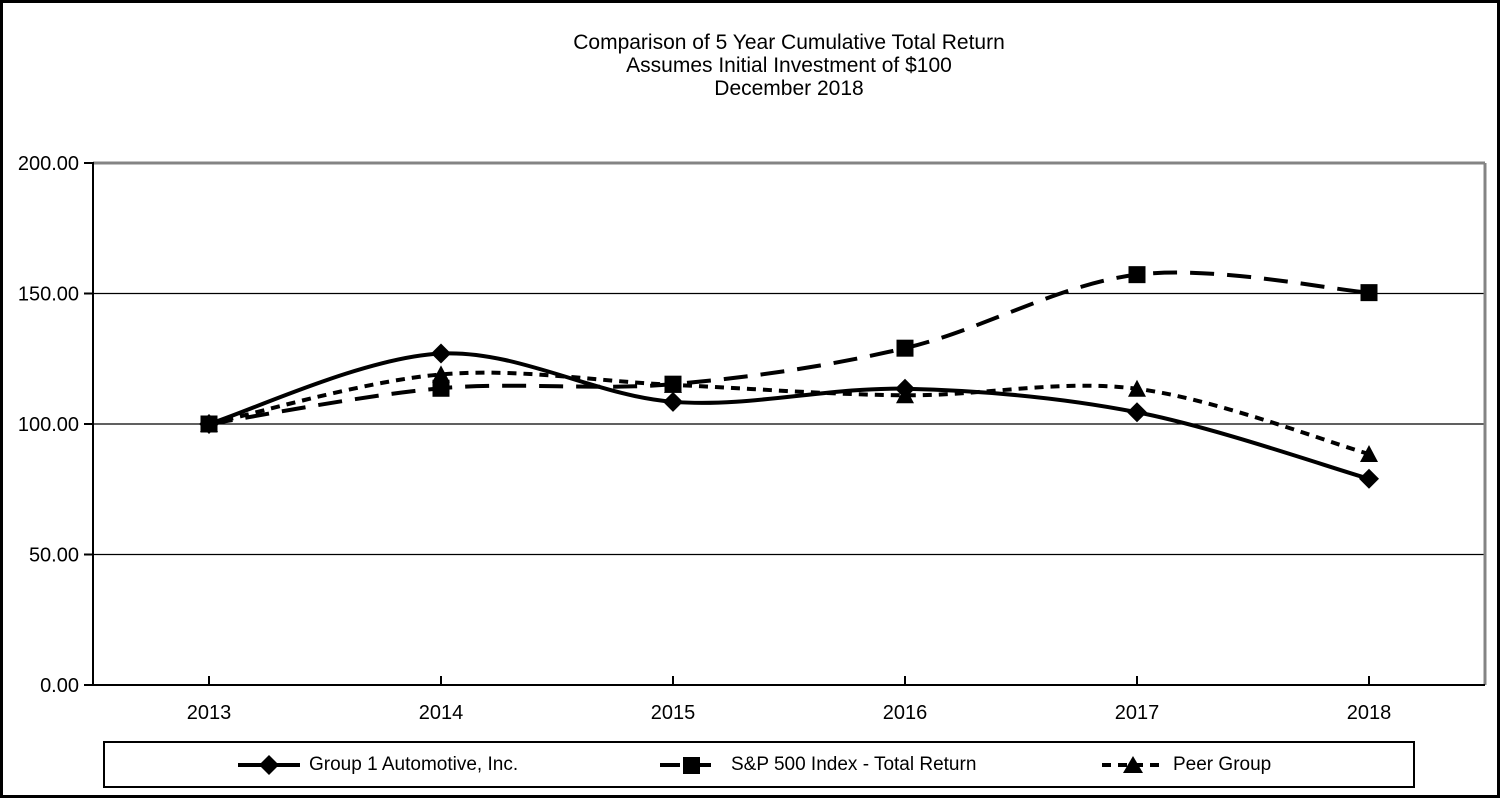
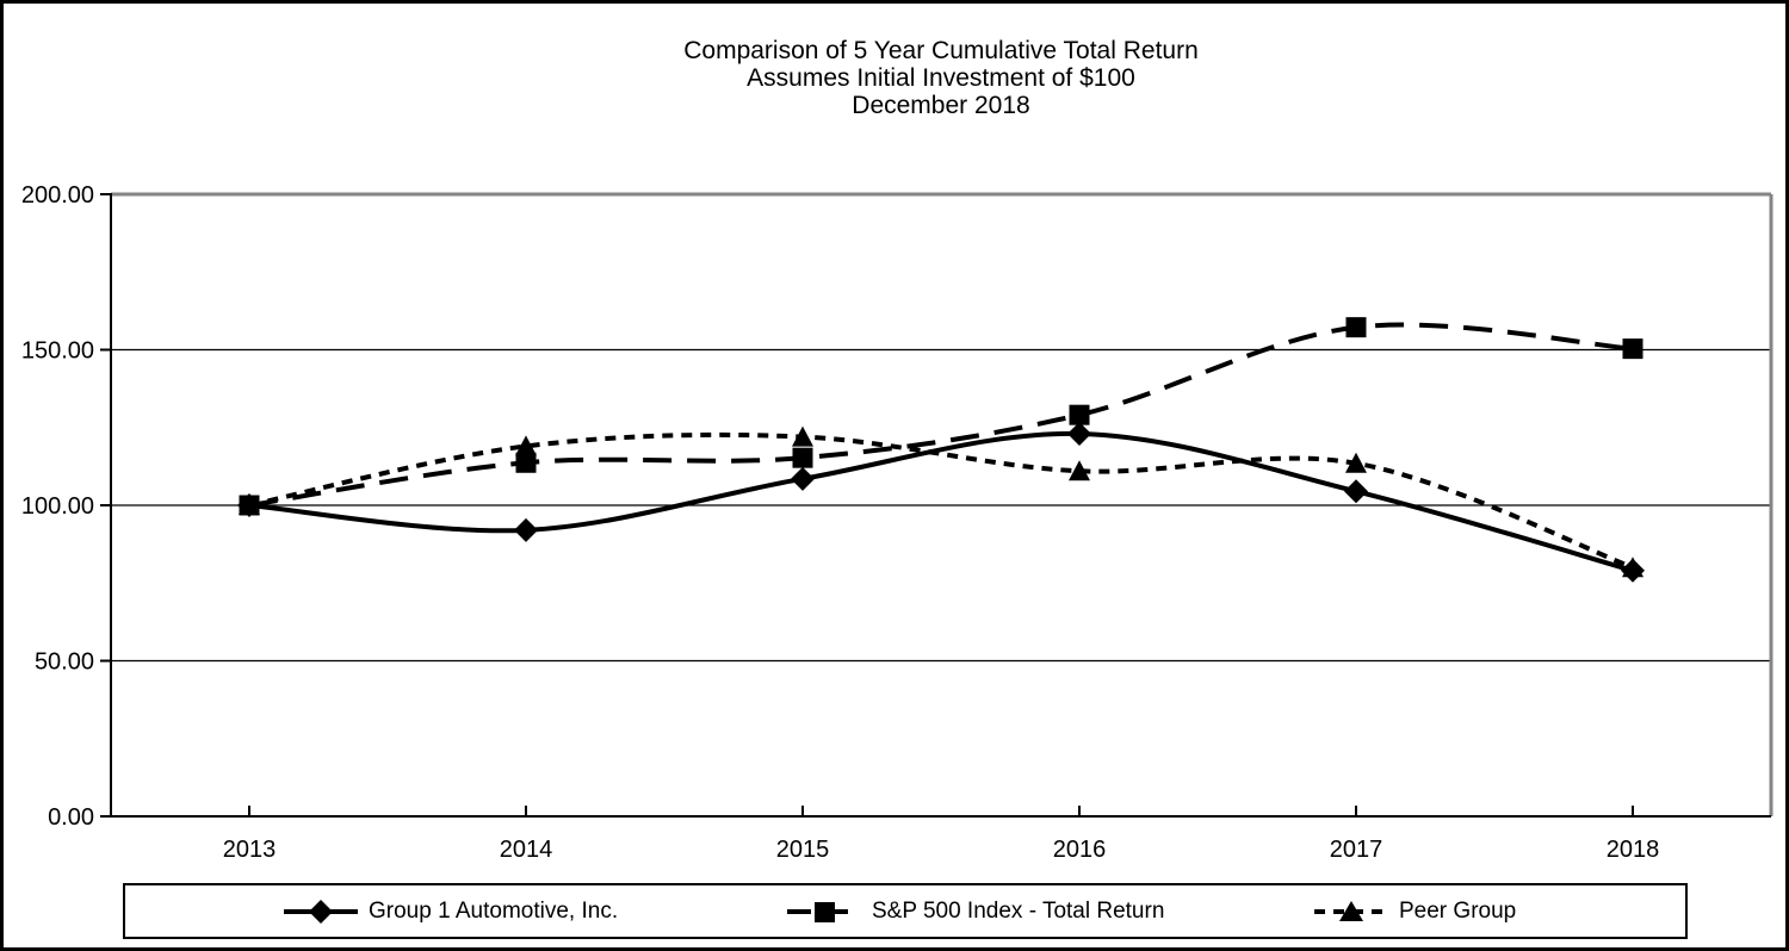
Group 1 Automotive, Inc./2014: 127 -> 92
Peer Group/2015: 115 -> 122
Group 1 Automotive, Inc./2016: 114 -> 123
Peer Group/2018: 88 -> 80
